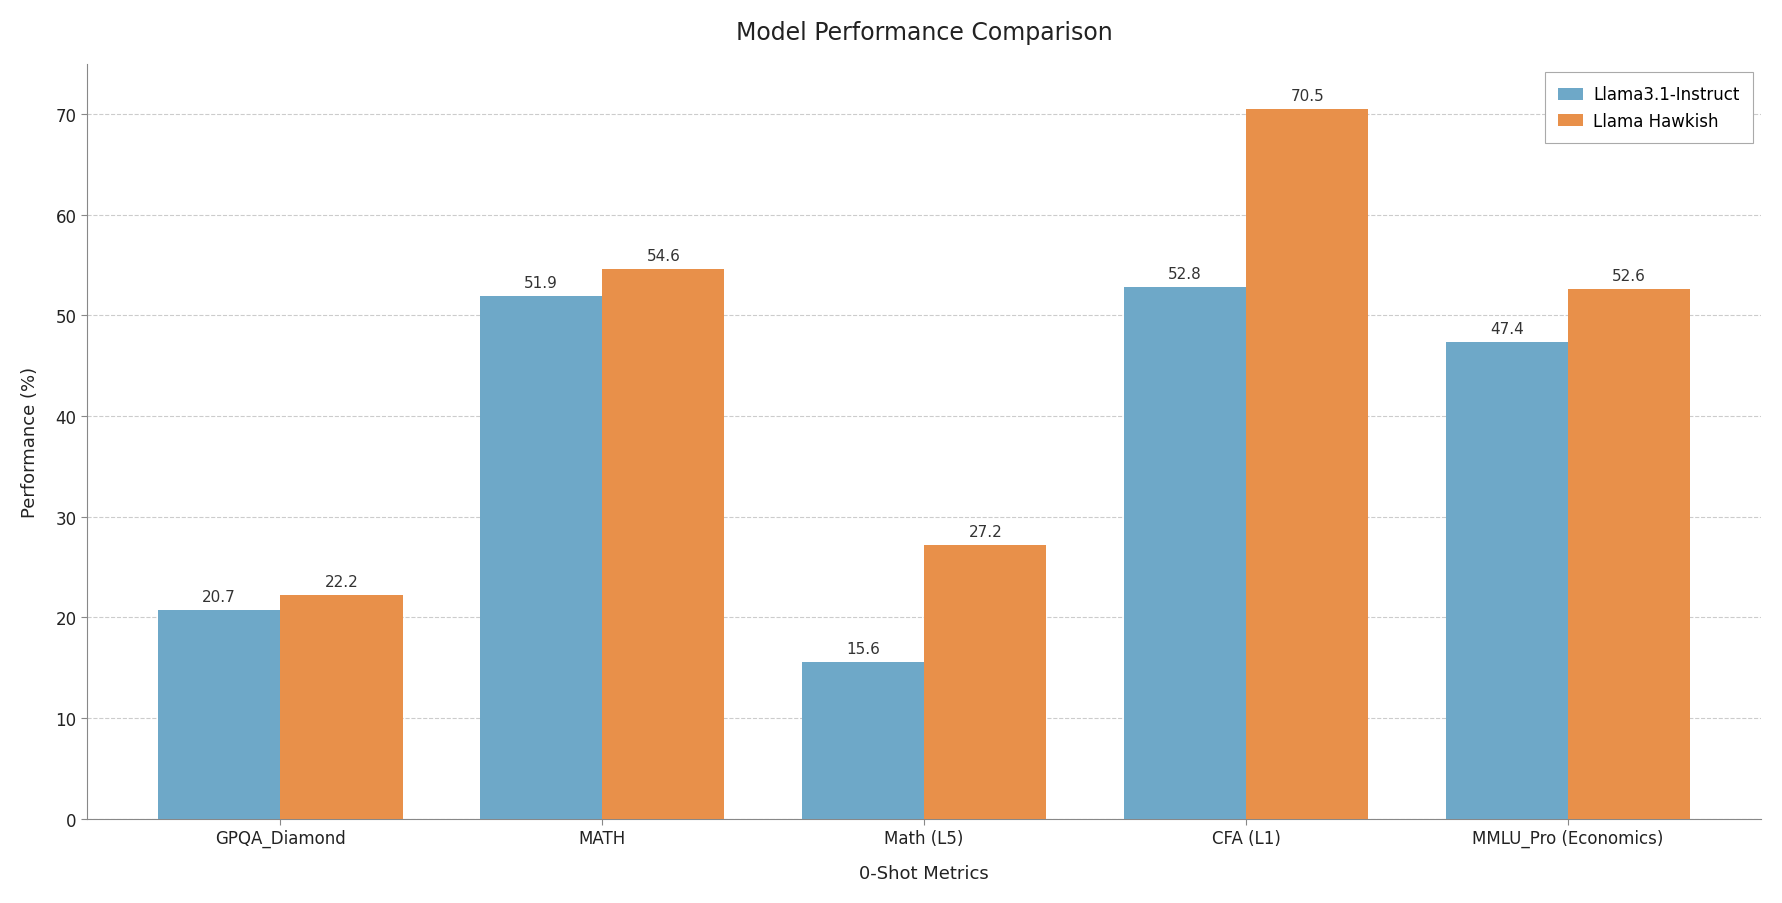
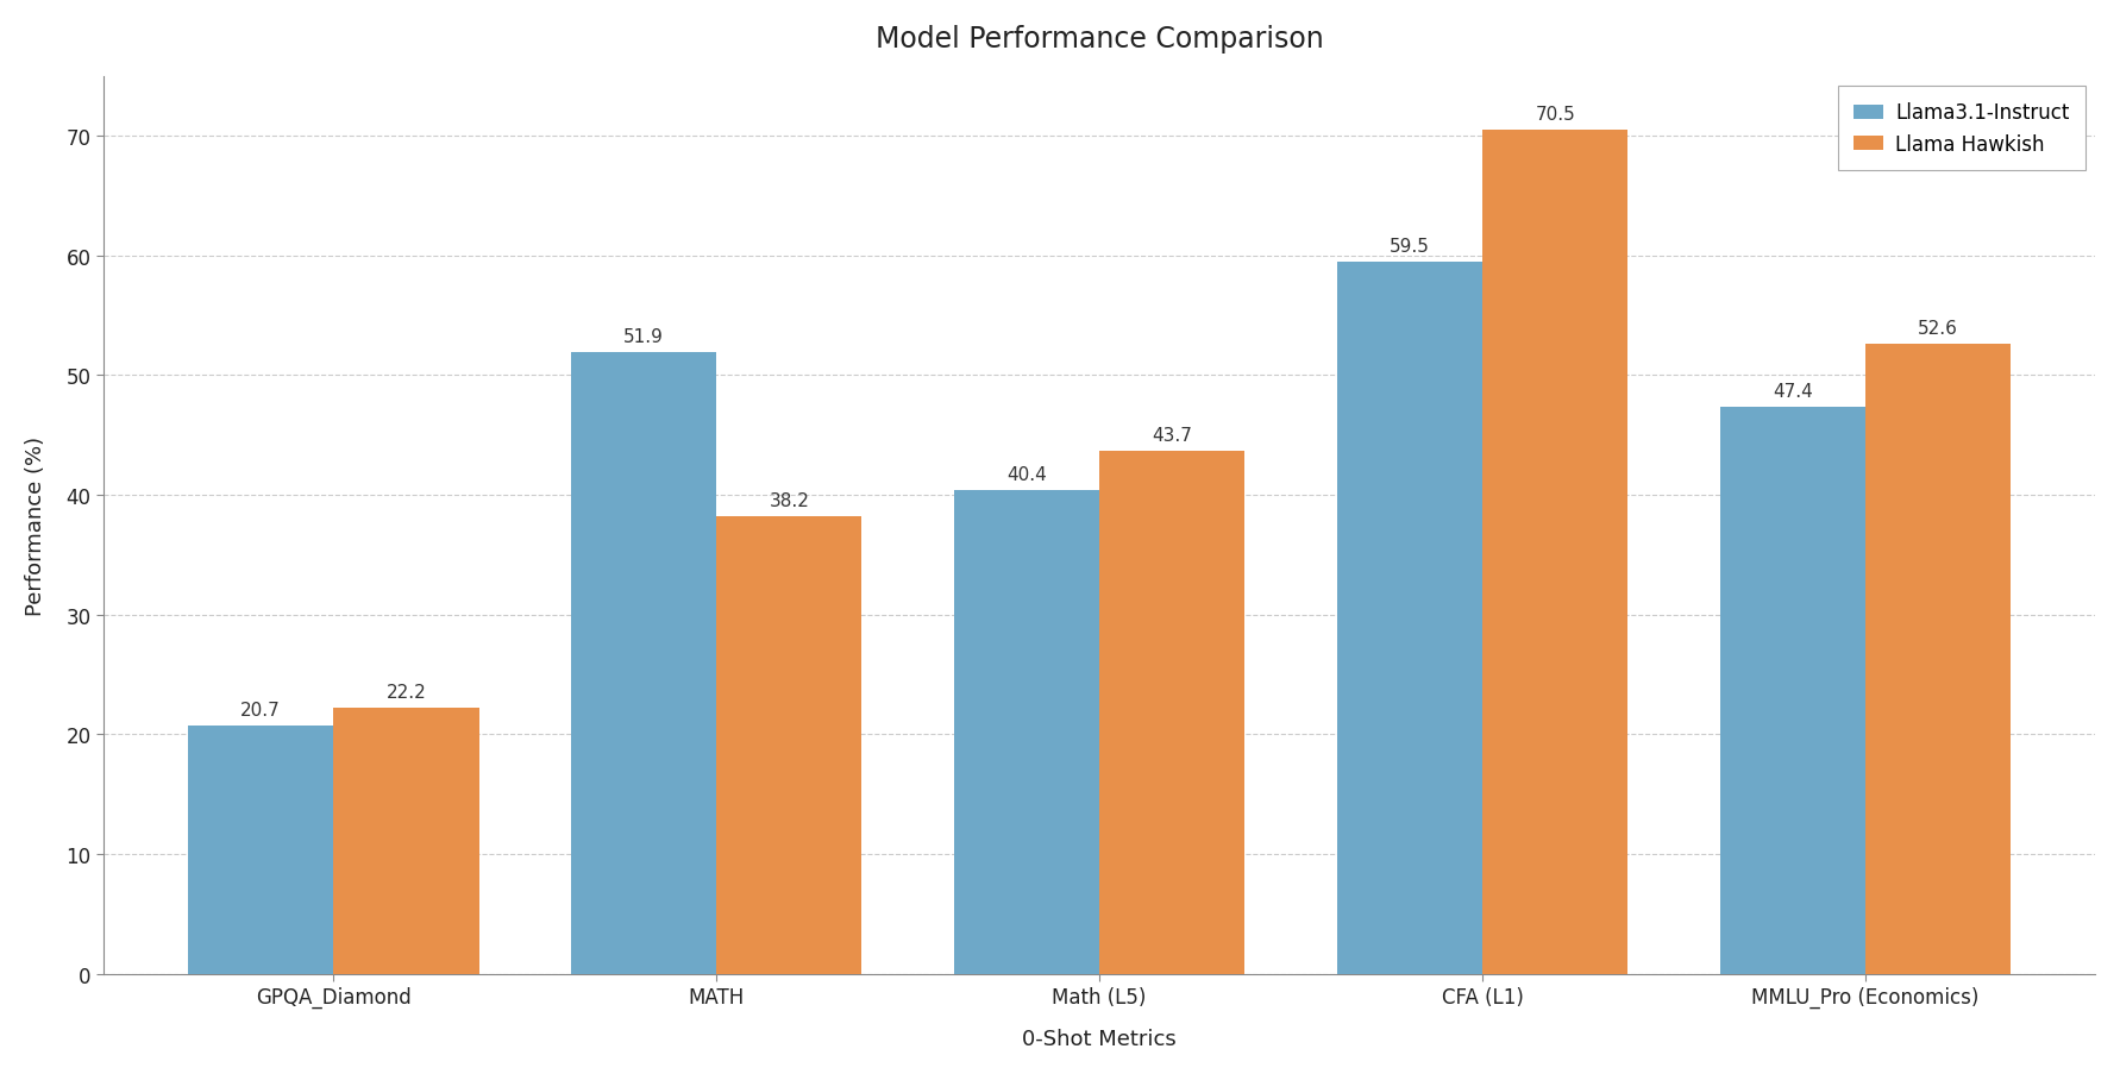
Llama Hawkish/MATH: 54.6 -> 38.2
Llama3.1-Instruct/Math (L5): 15.6 -> 40.4
Llama Hawkish/Math (L5): 27.2 -> 43.7
Llama3.1-Instruct/CFA (L1): 52.8 -> 59.5
